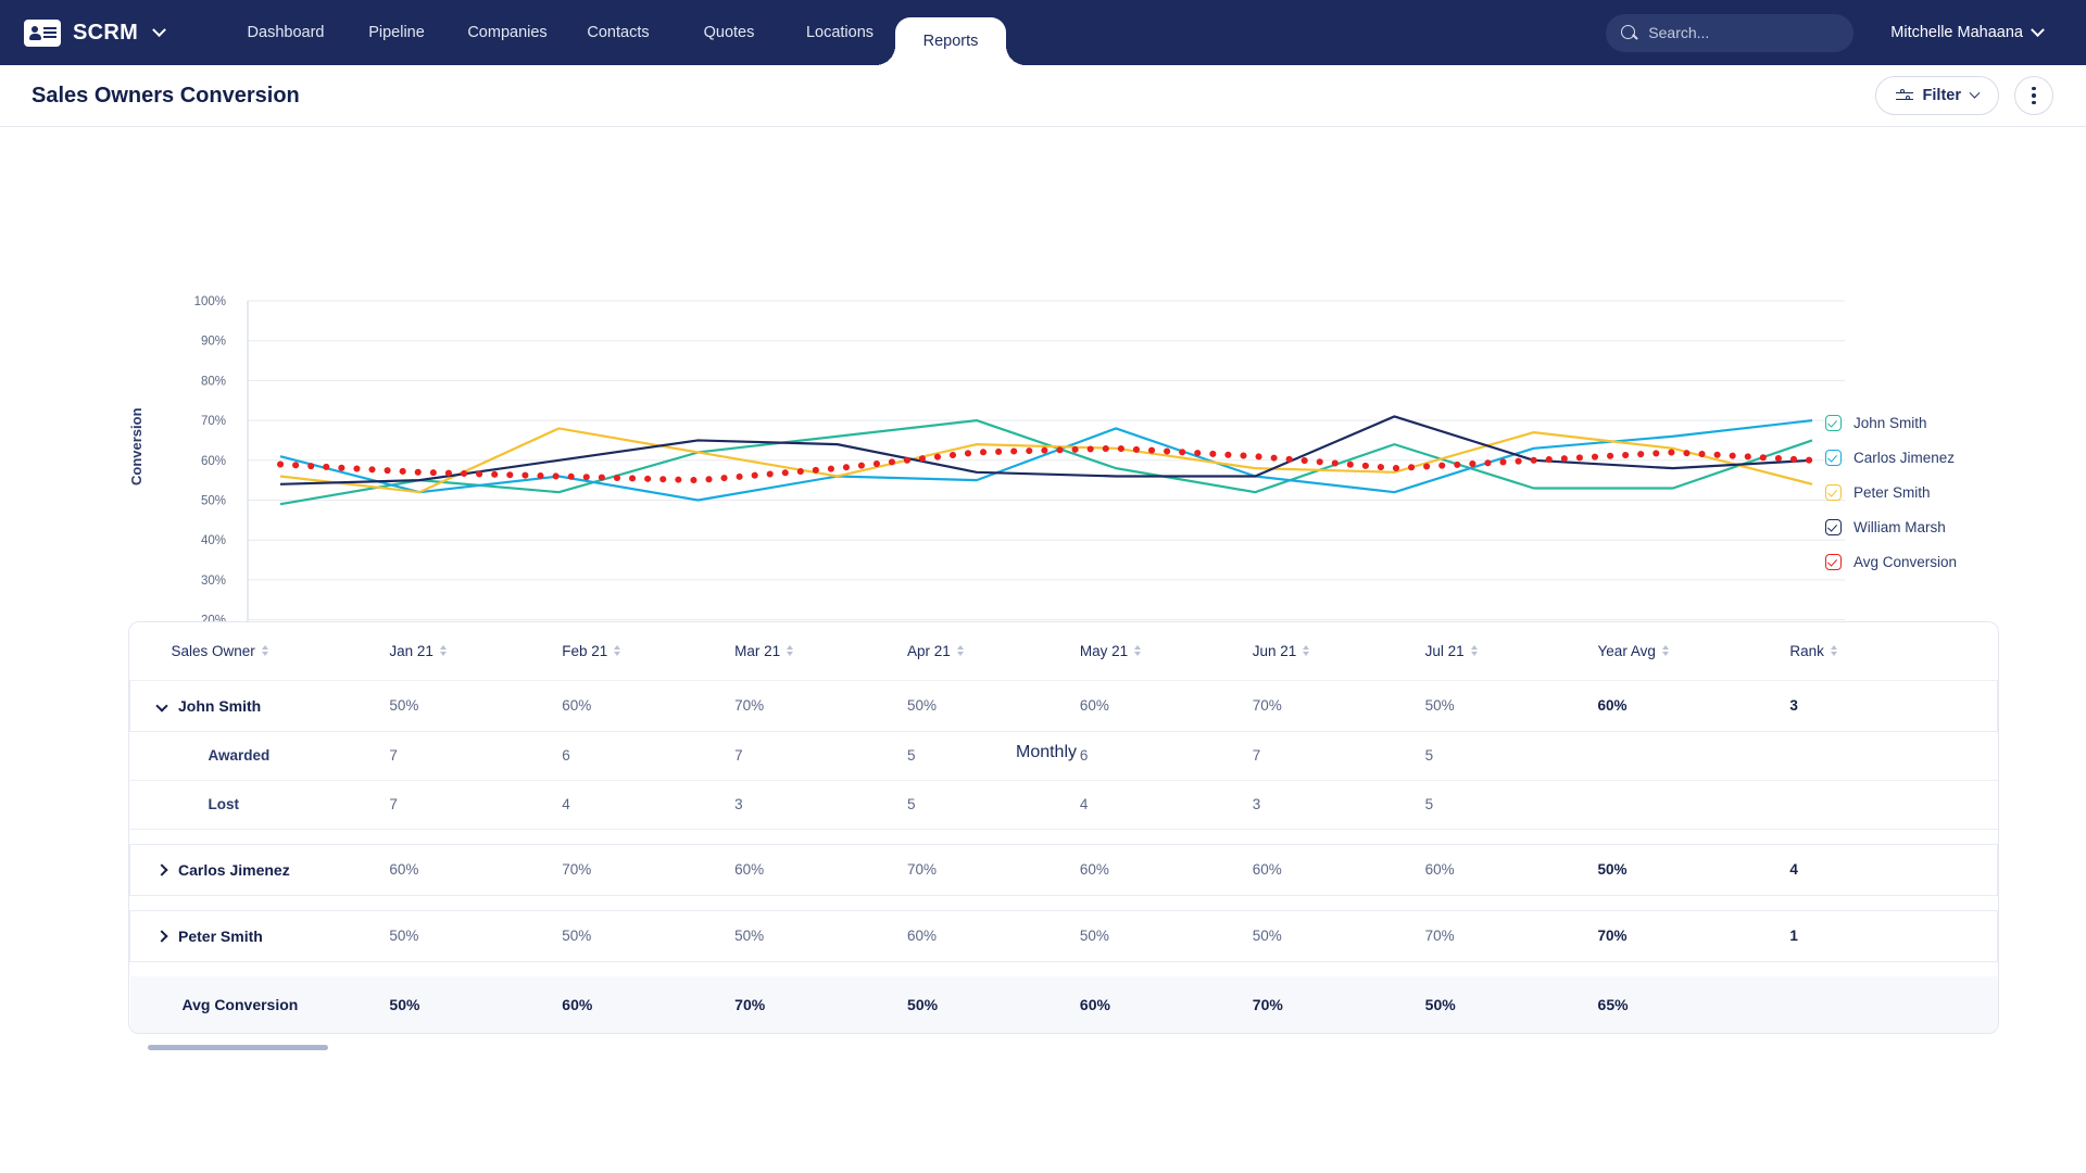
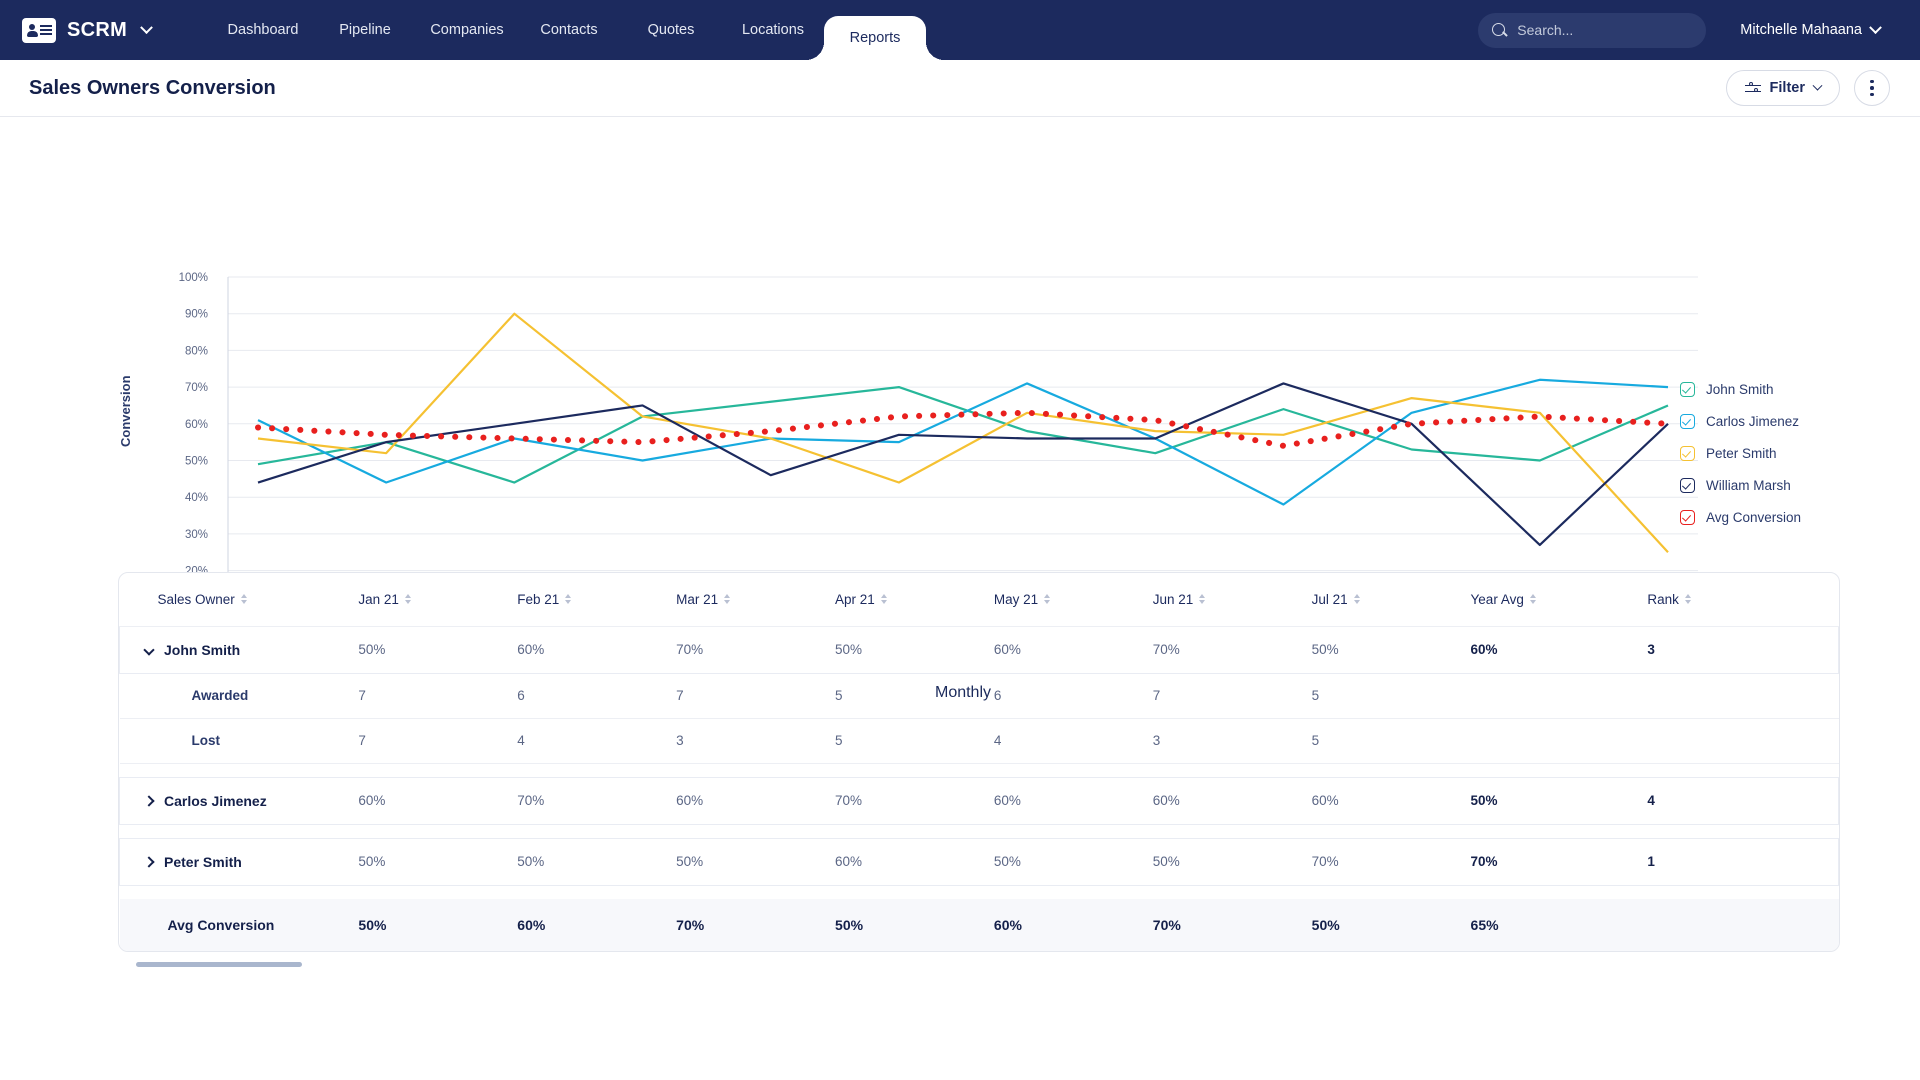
William Marsh/Jan: 54% -> 44%
Carlos Jimenez/Feb: 52% -> 44%
John Smith/Mar: 52% -> 44%
Peter Smith/Mar: 68% -> 90%
William Marsh/May: 64% -> 46%
Peter Smith/Jun: 64% -> 44%
Carlos Jimenez/Jul: 68% -> 71%
Carlos Jimenez/Sep: 52% -> 38%
Avg Conversion/Sep: 58% -> 54%
John Smith/Nov: 53% -> 50%
Carlos Jimenez/Nov: 66% -> 72%
William Marsh/Nov: 58% -> 27%
Peter Smith/Dec: 54% -> 25%
